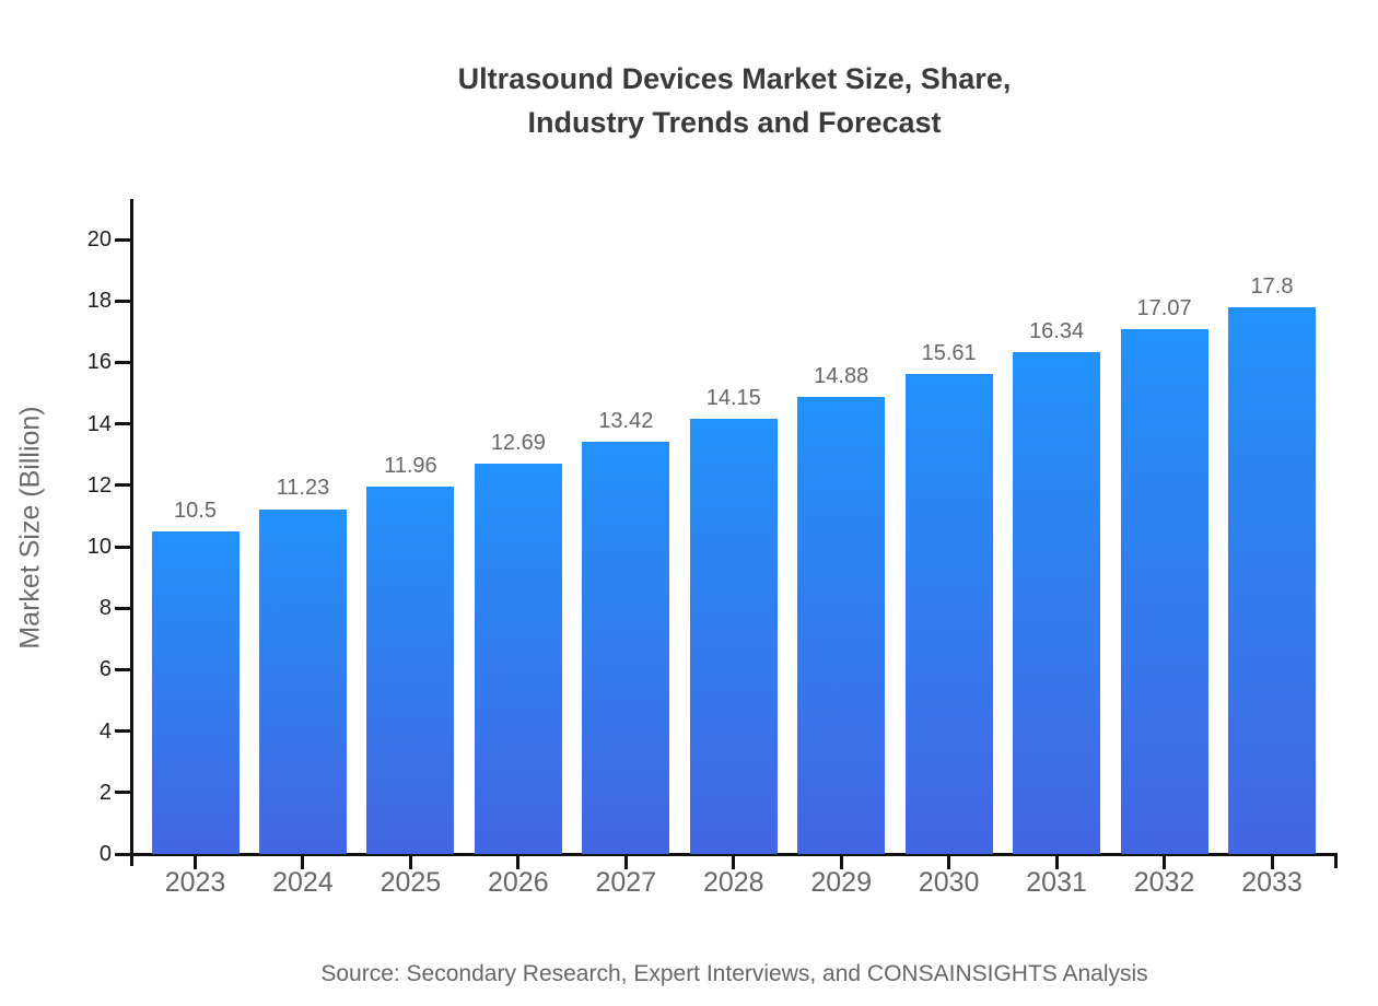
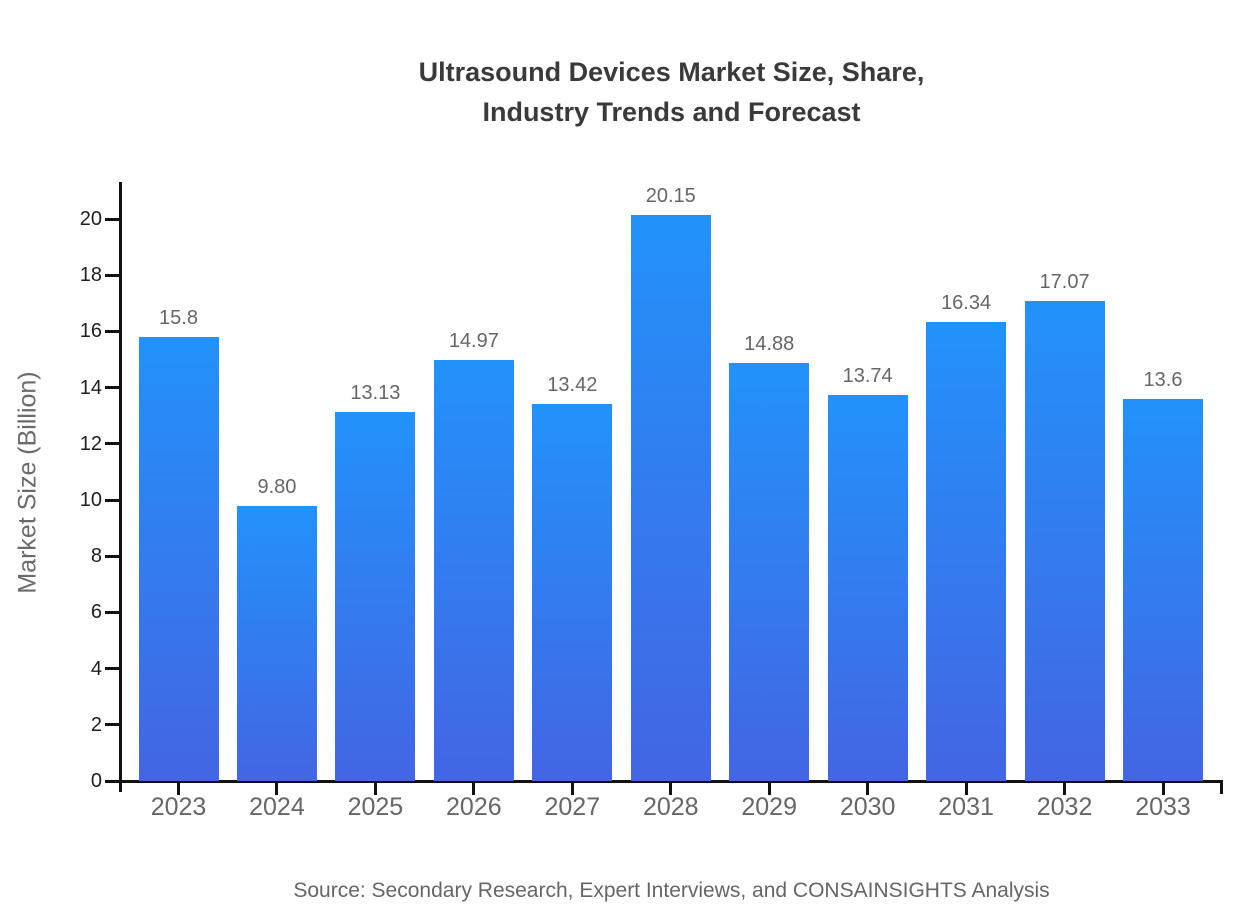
2023: 10.5 -> 15.8
2024: 11.23 -> 9.80
2025: 11.96 -> 13.13
2026: 12.69 -> 14.97
2028: 14.15 -> 20.15
2030: 15.61 -> 13.74
2033: 17.8 -> 13.6
